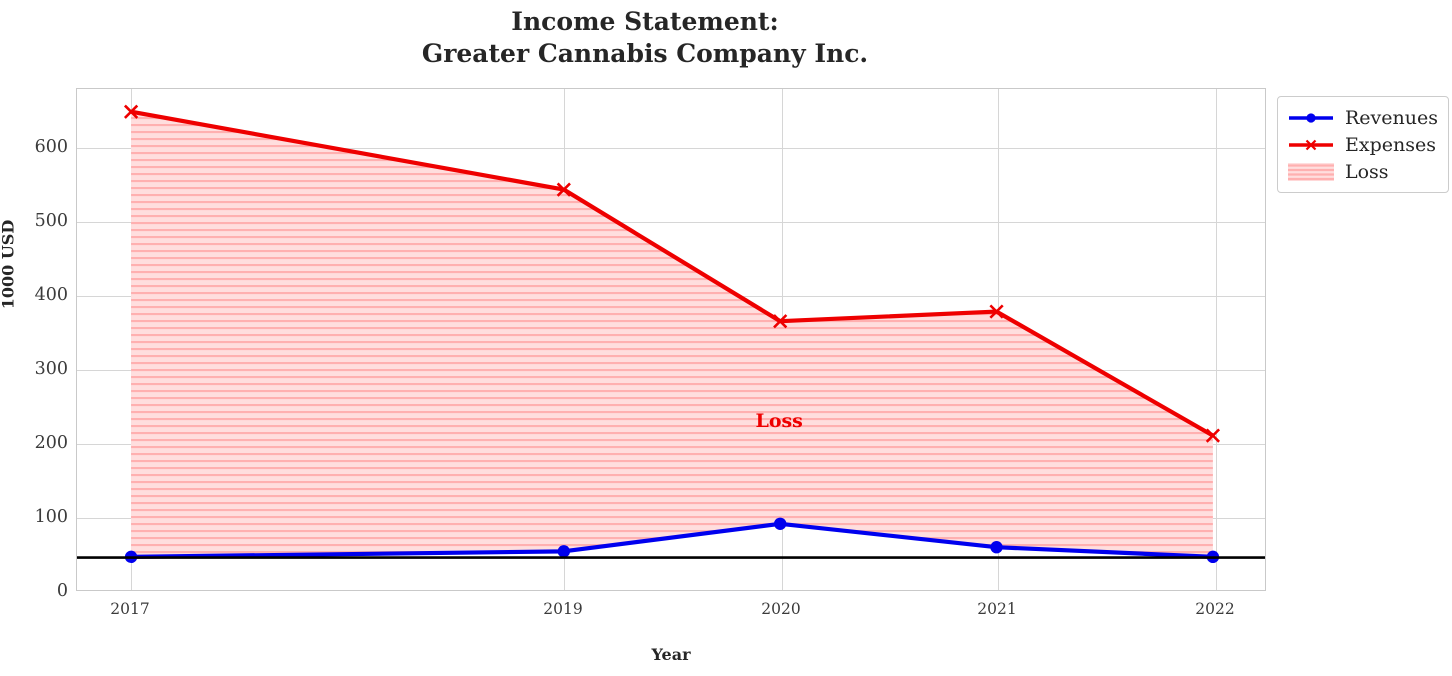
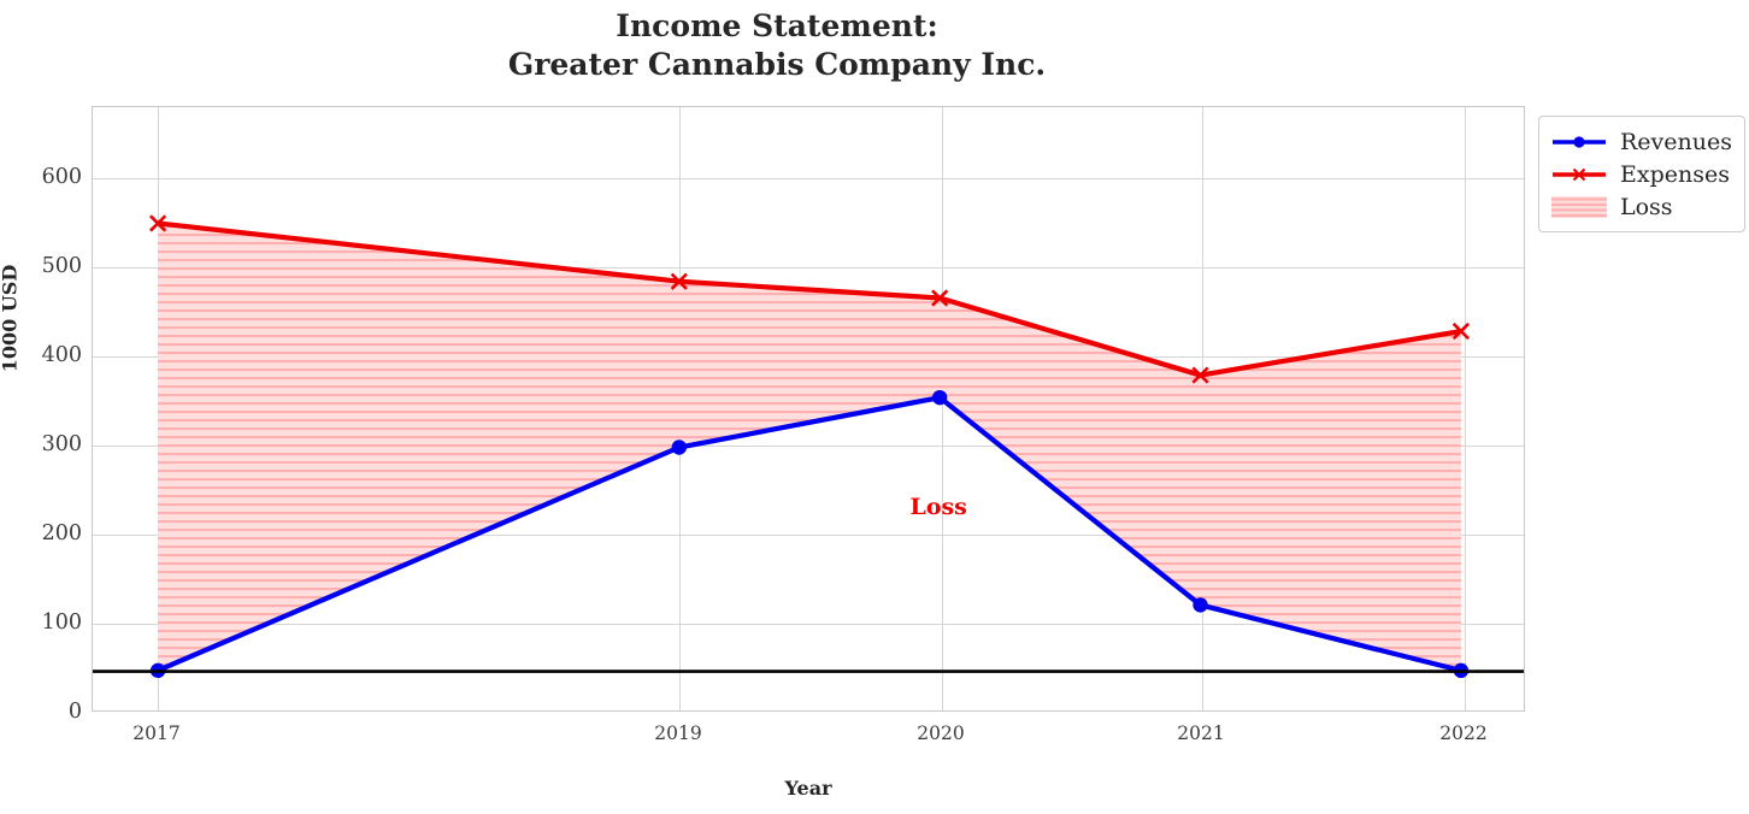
Expenses/2017: 650 -> 540
Revenues/2019: 10 -> 270
Expenses/2019: 530 -> 470
Revenues/2020: 50 -> 330
Expenses/2020: 340 -> 450
Revenues/2021: 20 -> 80
Expenses/2022: 180 -> 410
